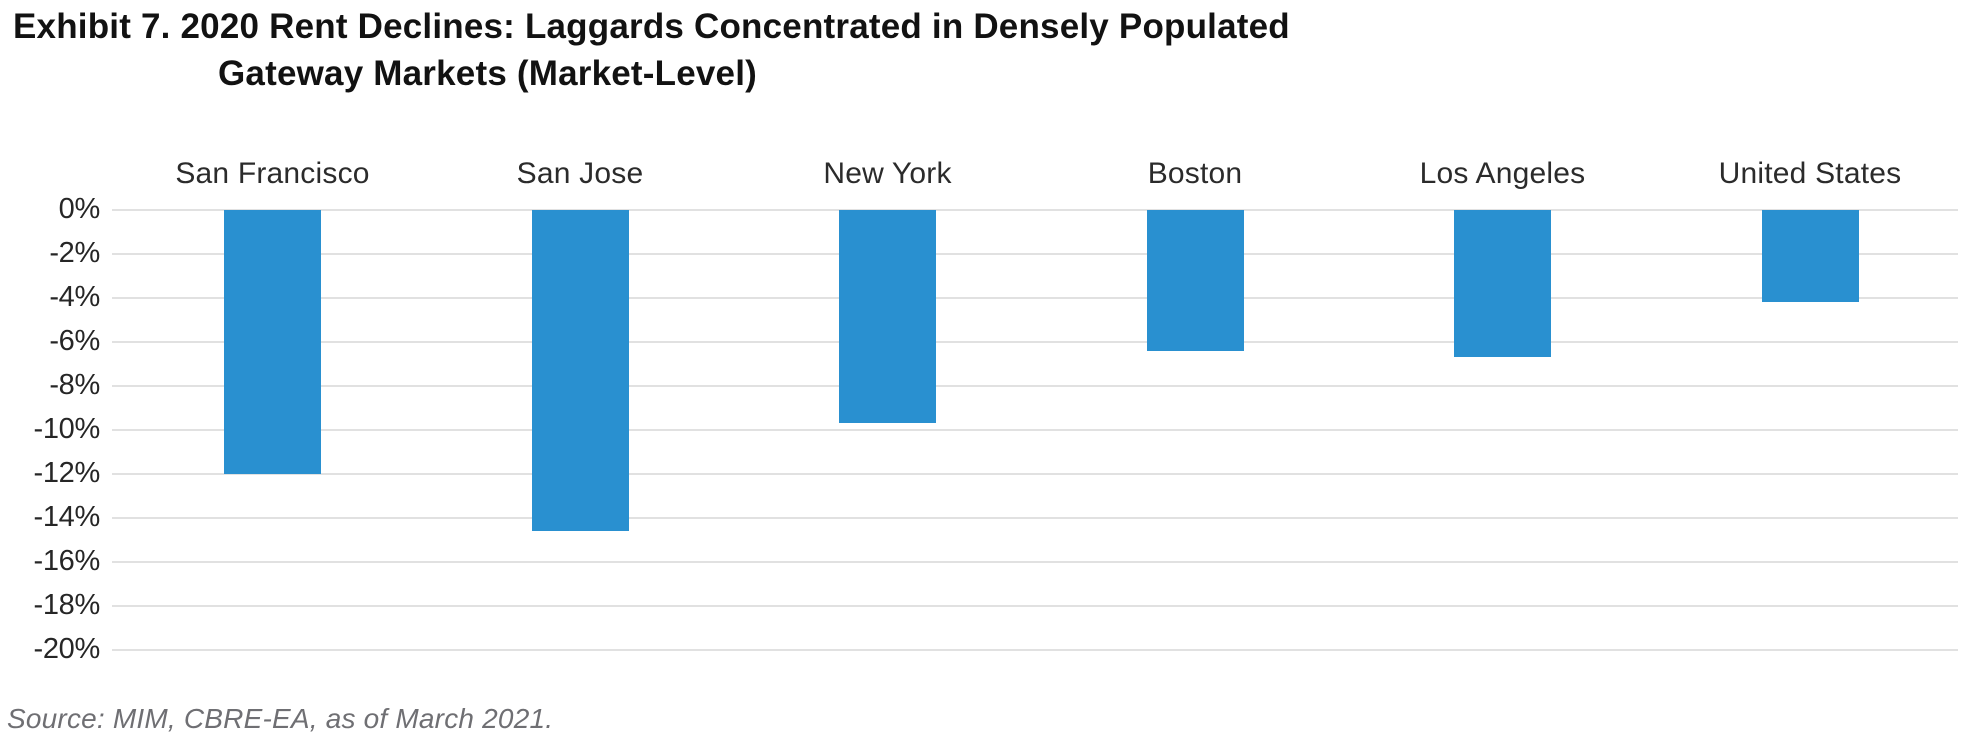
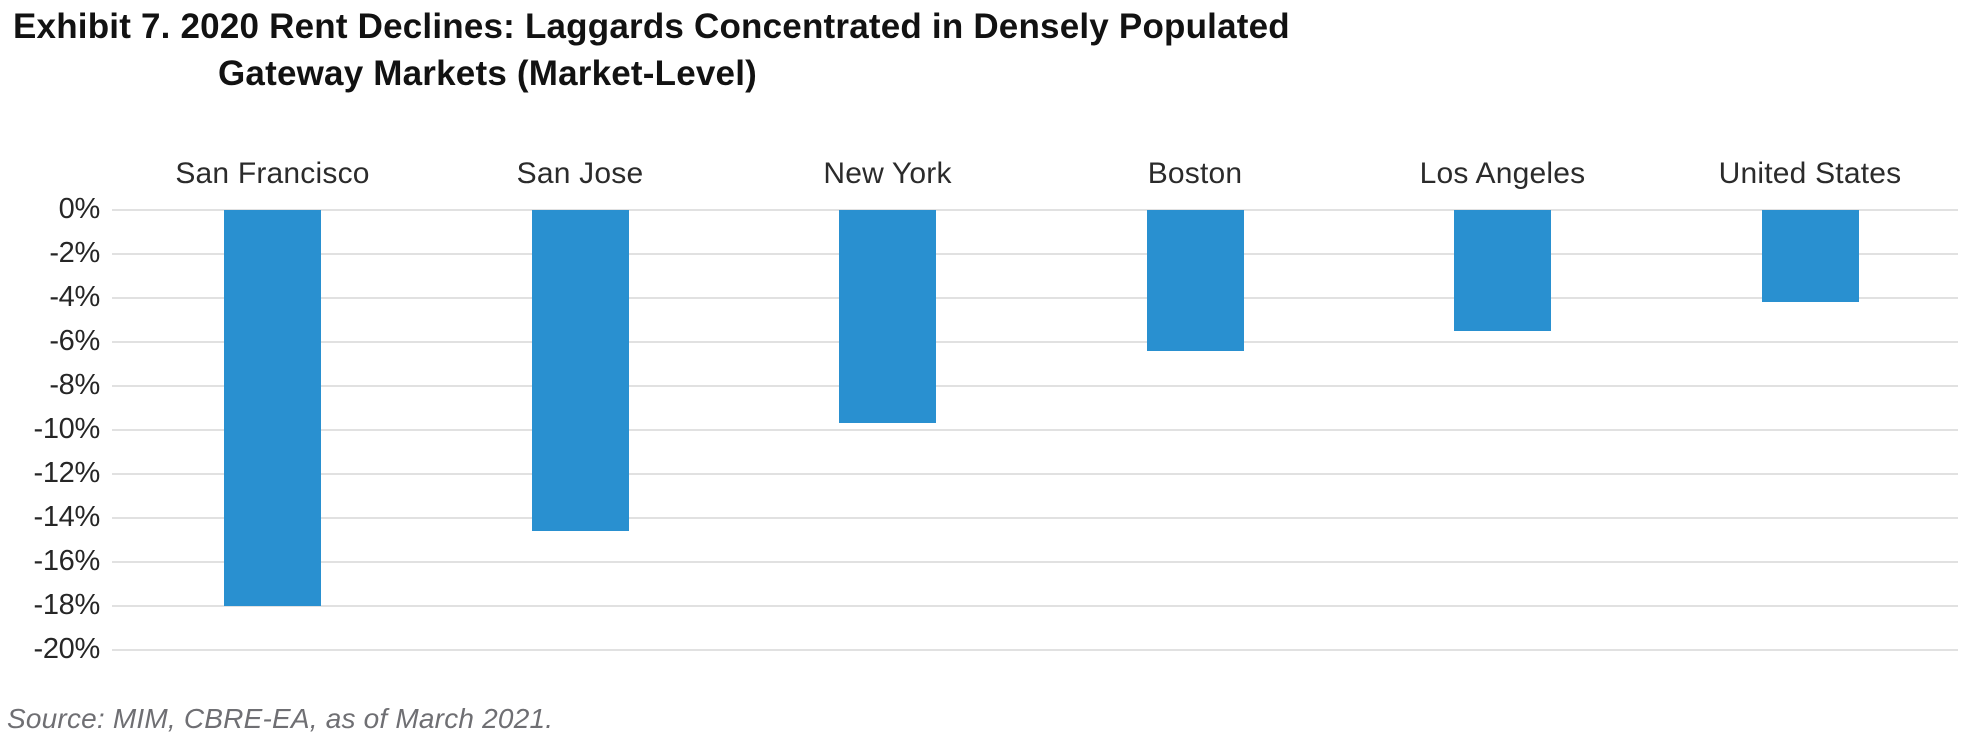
San Francisco: -12.0% -> -18.0%
Los Angeles: -6.7% -> -5.5%
